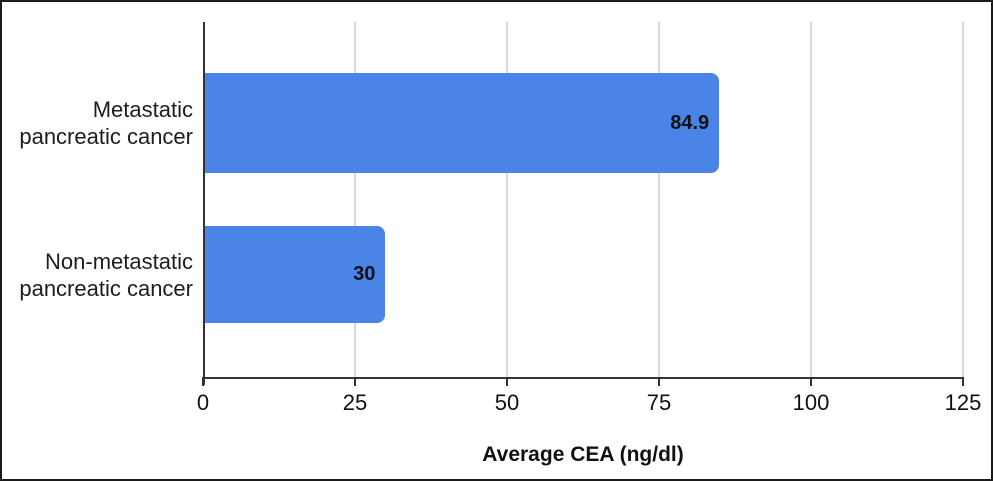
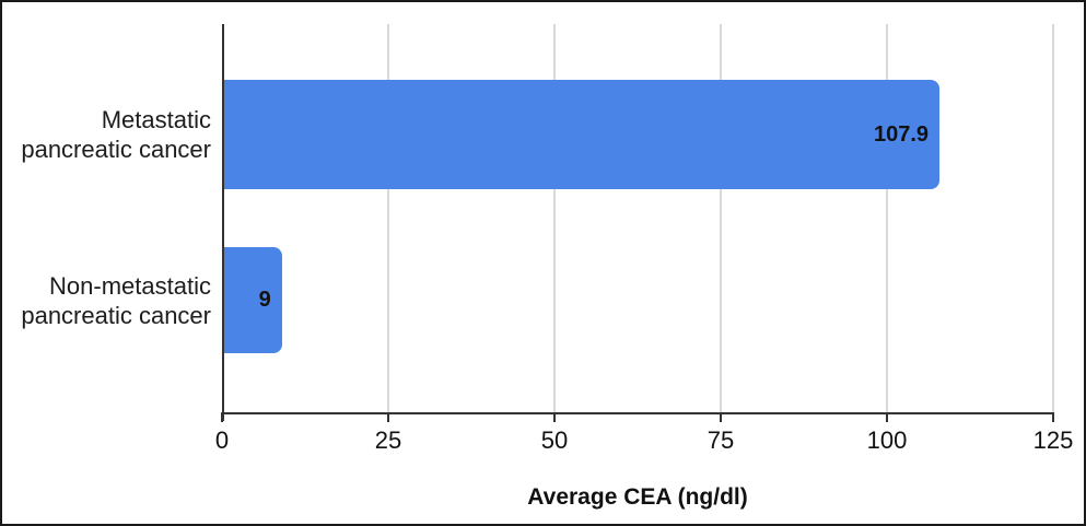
Metastatic pancreatic cancer: 84.9 -> 107.9
Non-metastatic pancreatic cancer: 30 -> 9
